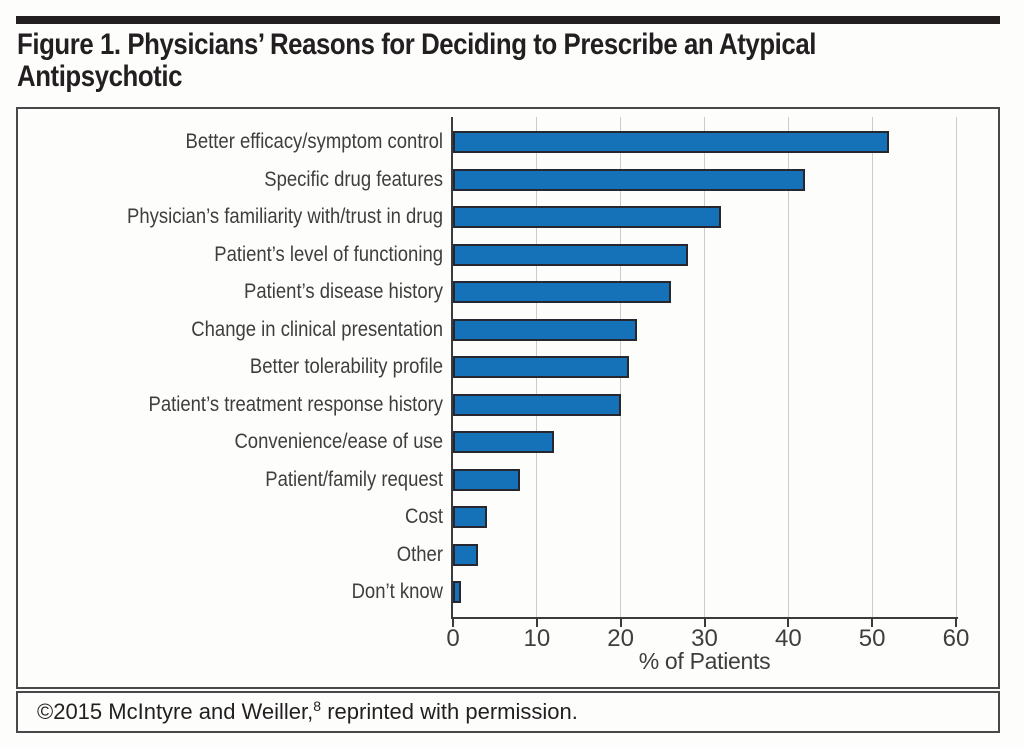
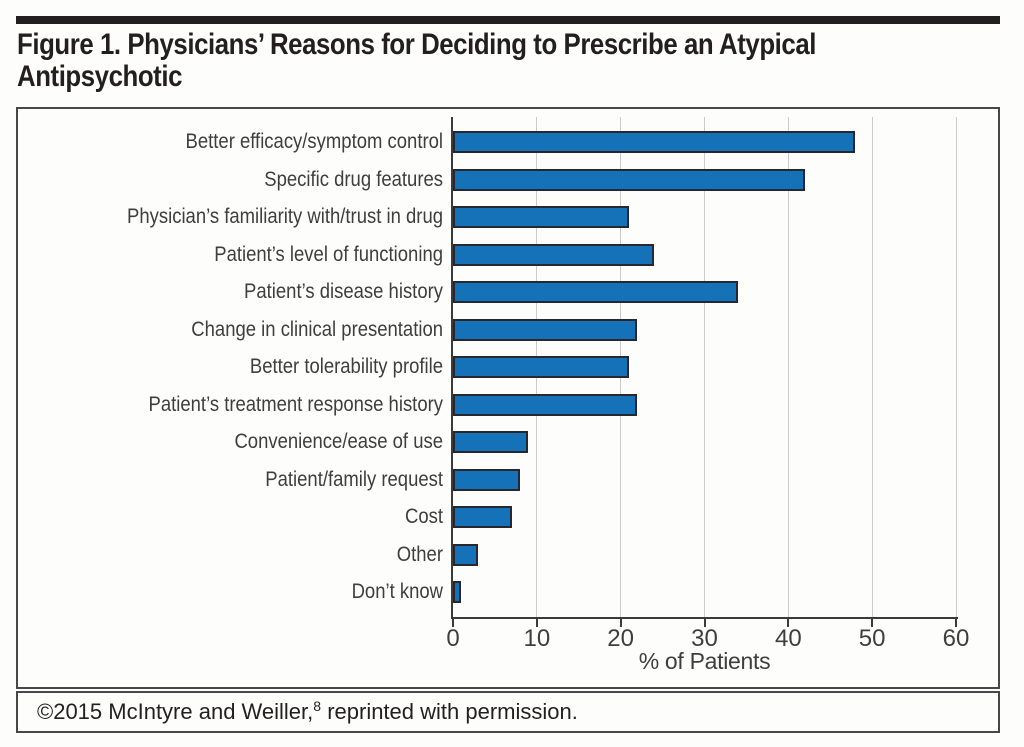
Better efficacy/symptom control: 52 -> 48
Physician’s familiarity with/trust in drug: 32 -> 21
Patient’s level of functioning: 28 -> 24
Patient’s disease history: 26 -> 34
Patient’s treatment response history: 20 -> 22
Convenience/ease of use: 12 -> 9
Cost: 4 -> 7
